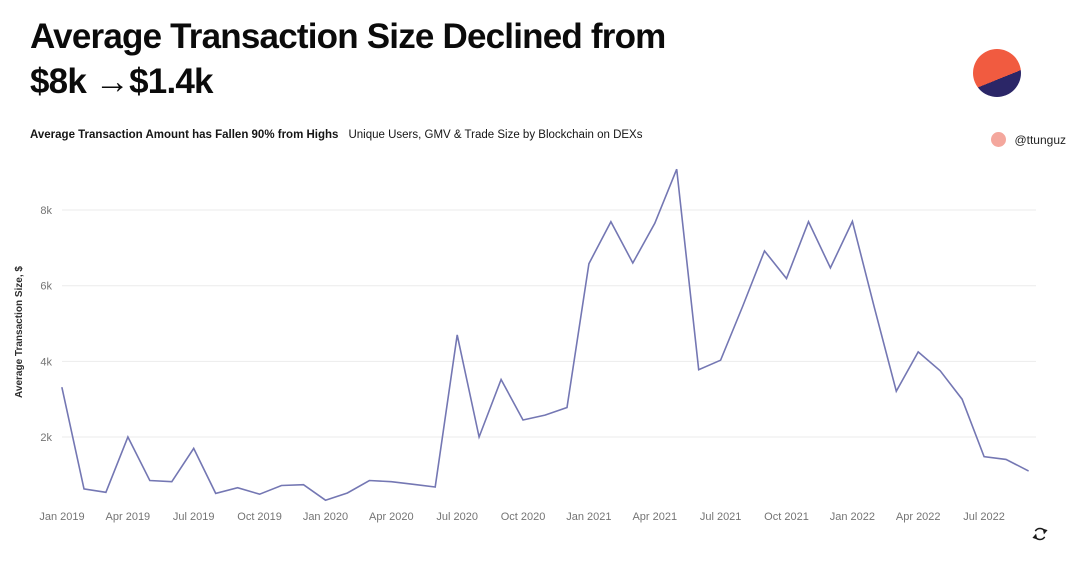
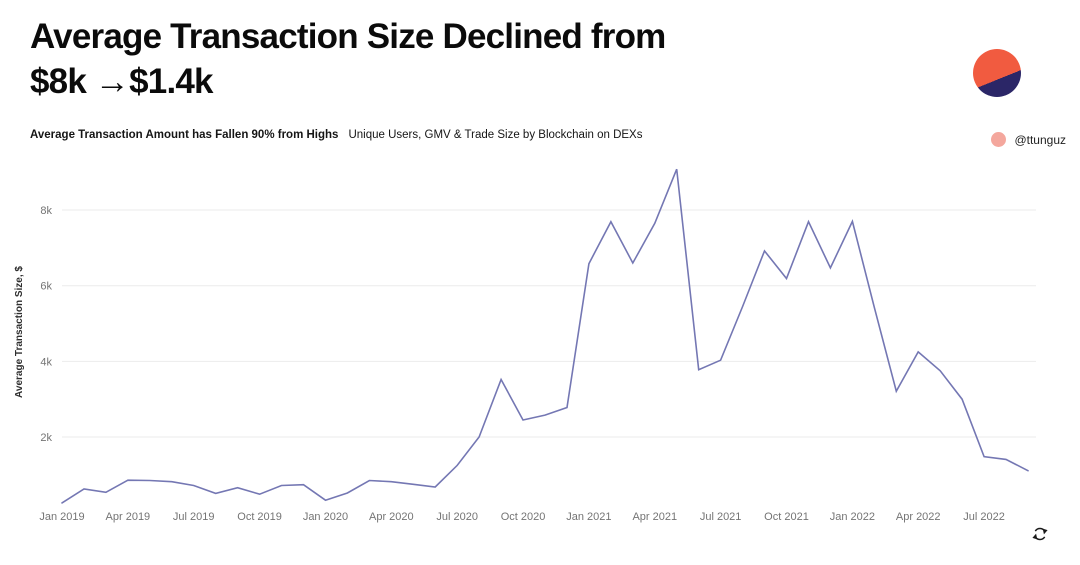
Jan 2019: 3.3k -> 0.3k
Apr 2019: 2.0k -> 0.9k
Jul 2019: 1.7k -> 0.7k
Jul 2020: 4.7k -> 1.2k
